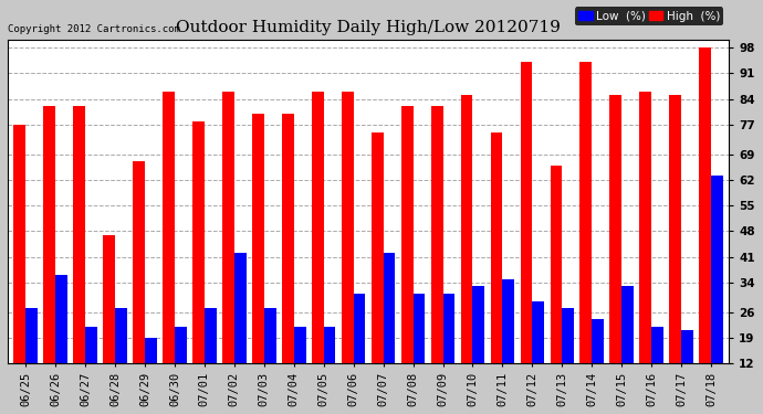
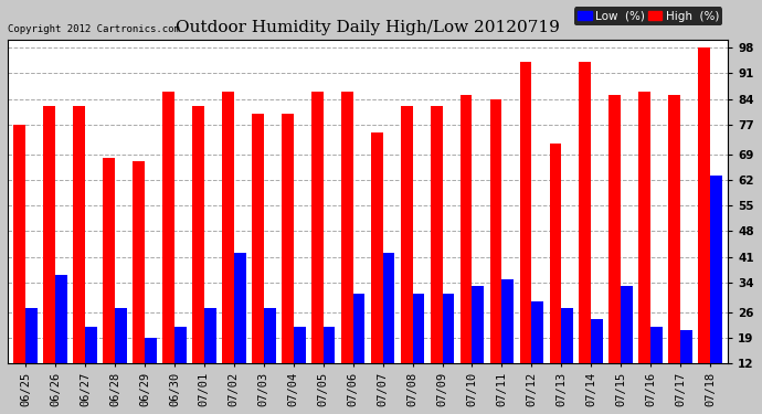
High (%)/06/28: 47 -> 68
High (%)/07/01: 78 -> 82
High (%)/07/11: 75 -> 84
High (%)/07/13: 66 -> 72
